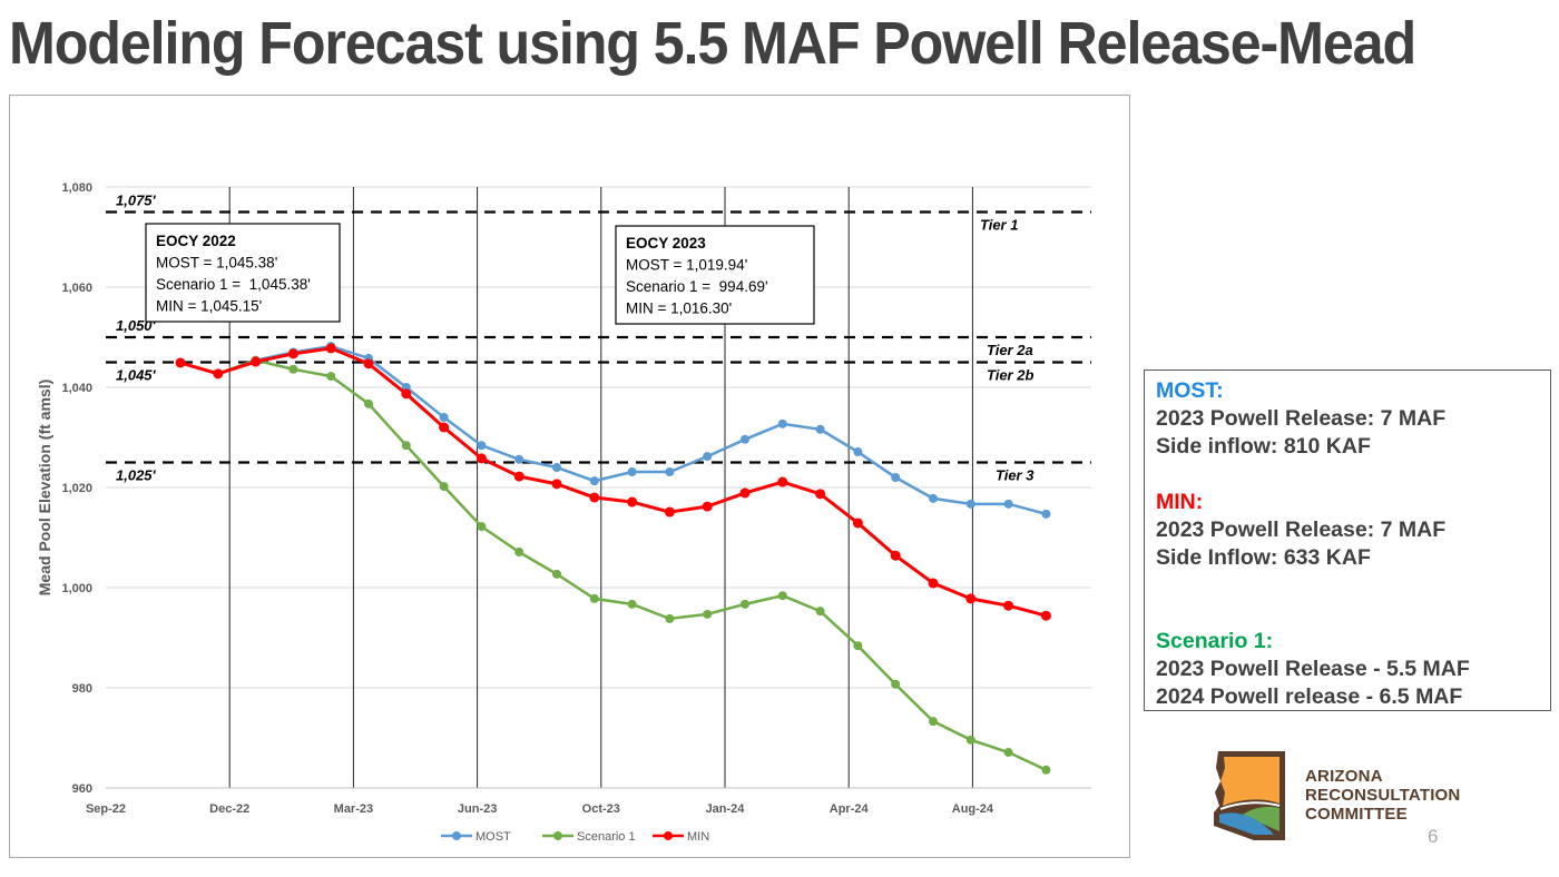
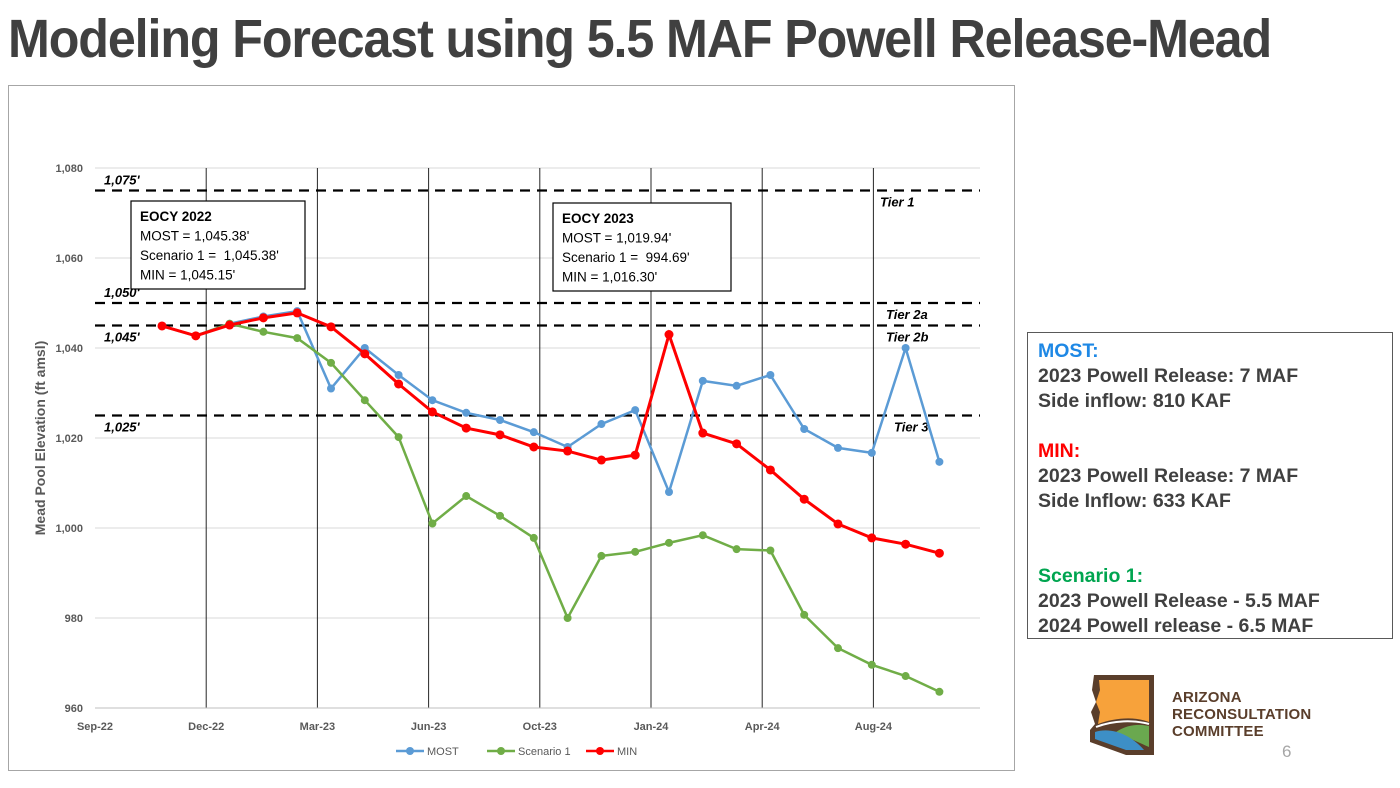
MOST/Mar-23: 1046 -> 1031
Scenario 1/Jun-23: 1012 -> 1001
MOST/Oct-23: 1023 -> 1018
Scenario 1/Oct-23: 997 -> 980
MOST/Jan-24: 1030 -> 1008
MIN/Jan-24: 1019 -> 1043
MOST/Apr-24: 1027 -> 1034
Scenario 1/Apr-24: 988 -> 995
MOST/Aug-24: 1017 -> 1040
